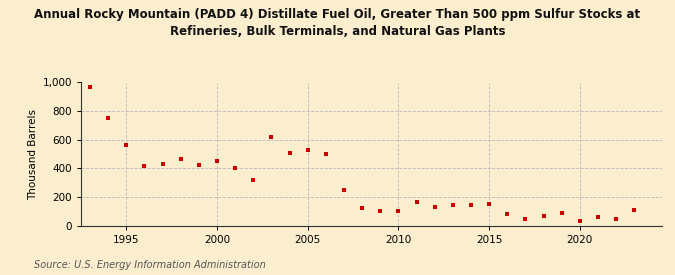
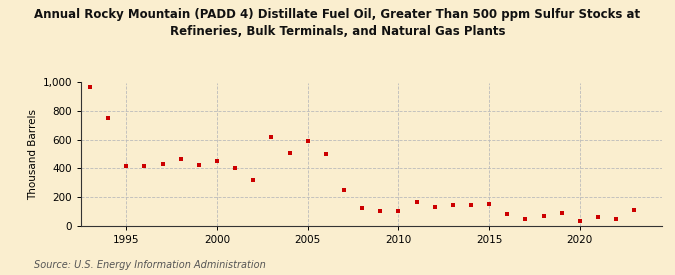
1995: 560 -> 420
2005: 530 -> 590
